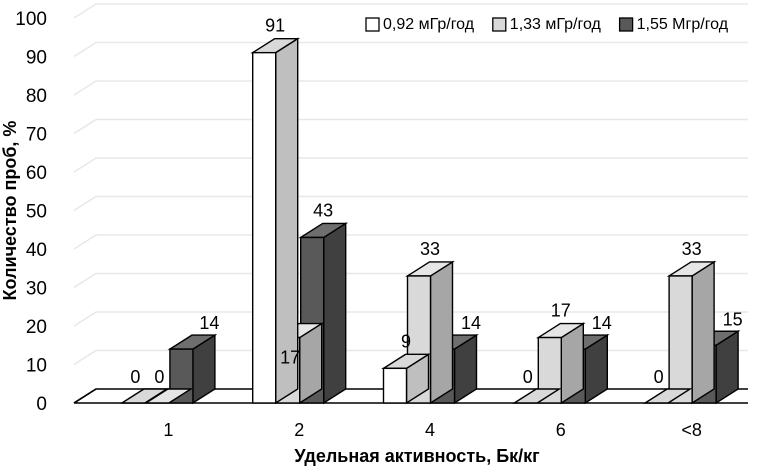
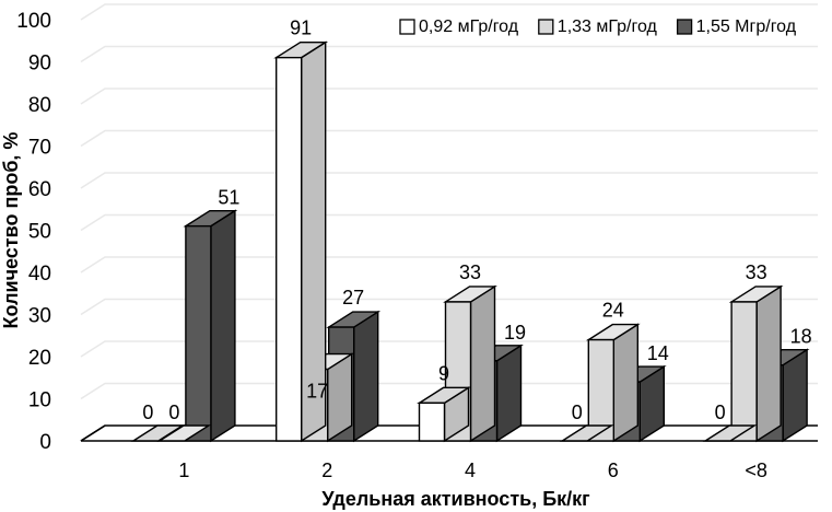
1,55 Мгр/год/1: 14 -> 51
1,55 Мгр/год/2: 43 -> 27
1,55 Мгр/год/4: 14 -> 19
1,33 мГр/год/6: 17 -> 24
1,55 Мгр/год/<8: 15 -> 18
